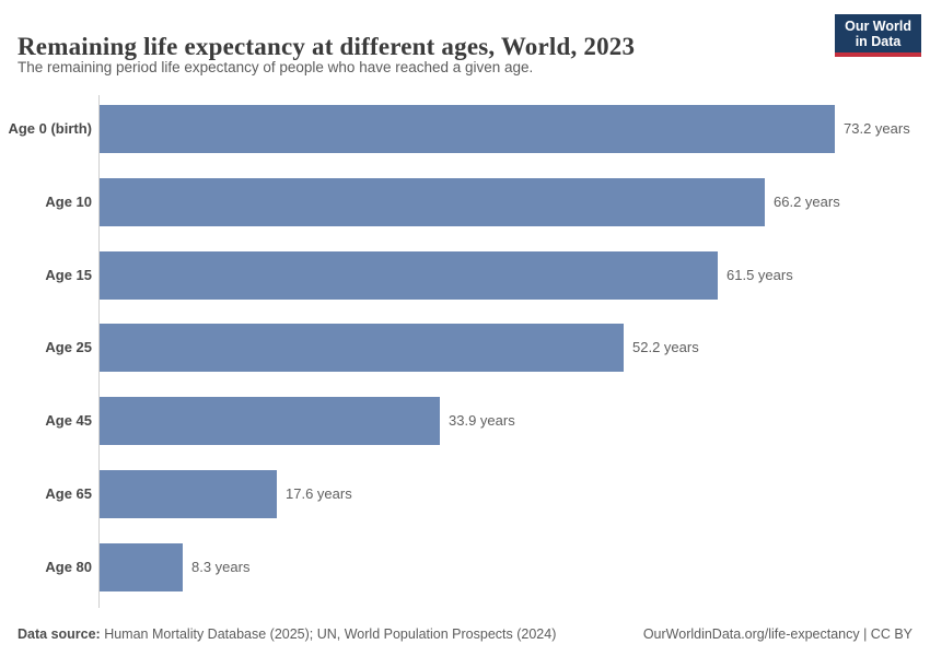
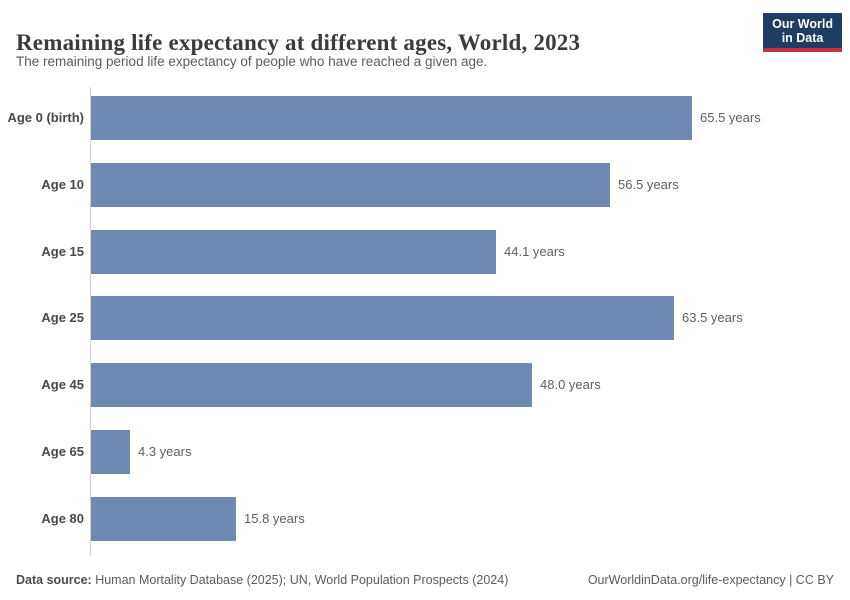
Age 0 (birth): 73.2 -> 65.5
Age 10: 66.2 -> 56.5
Age 15: 61.5 -> 44.1
Age 25: 52.2 -> 63.5
Age 45: 33.9 -> 48.0
Age 65: 17.6 -> 4.3
Age 80: 8.3 -> 15.8
